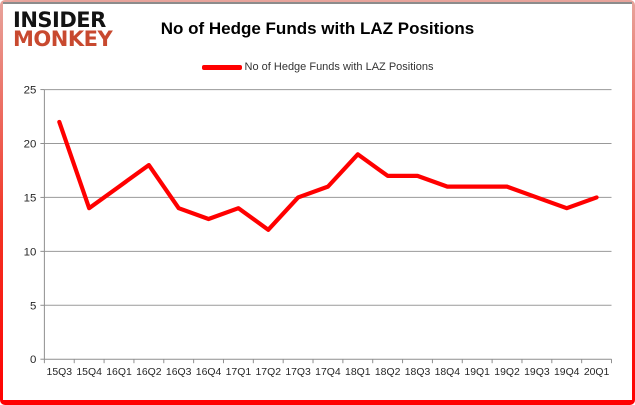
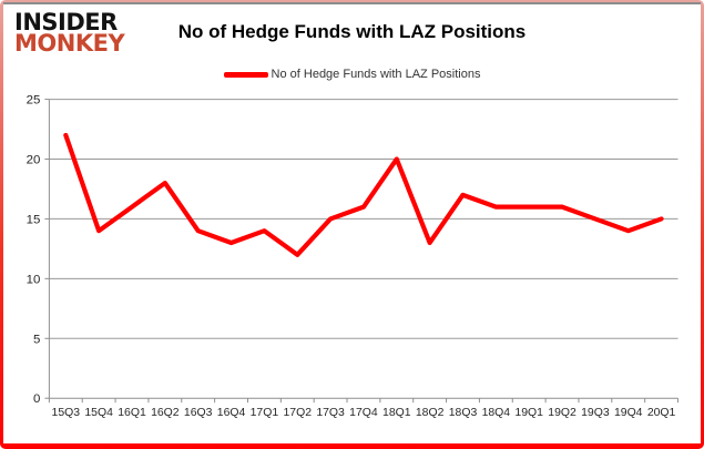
18Q1: 19 -> 20
18Q2: 17 -> 13
